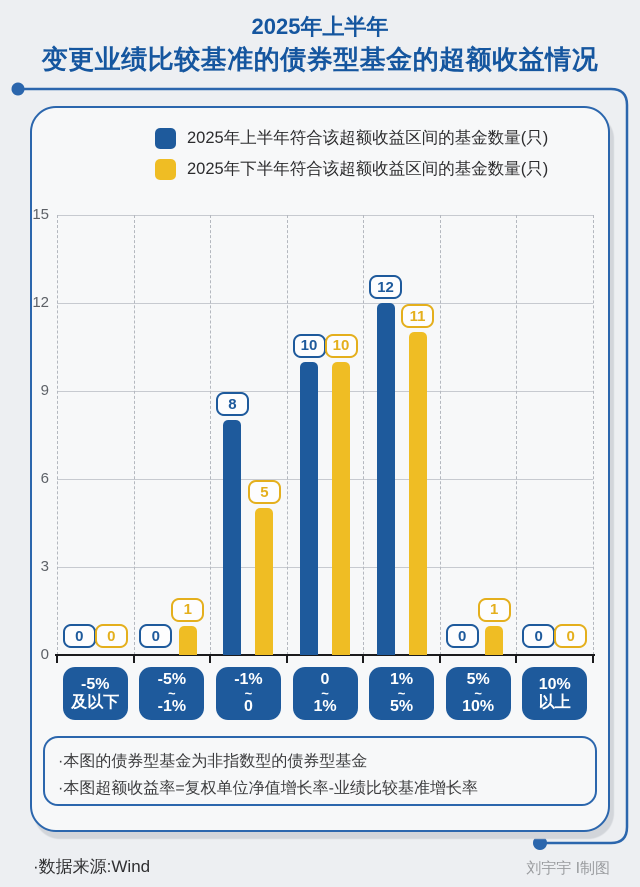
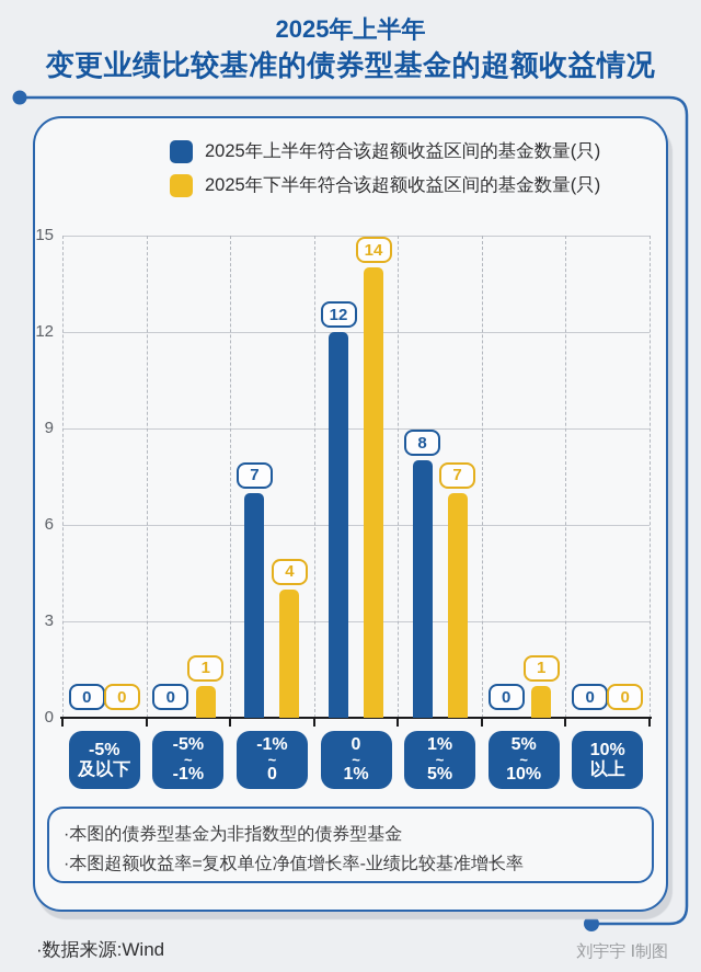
2025年上半年符合该超额收益区间的基金数量(只)/-1%~0: 8 -> 7
2025年下半年符合该超额收益区间的基金数量(只)/-1%~0: 5 -> 4
2025年上半年符合该超额收益区间的基金数量(只)/0~1%: 10 -> 12
2025年下半年符合该超额收益区间的基金数量(只)/0~1%: 10 -> 14
2025年上半年符合该超额收益区间的基金数量(只)/1%~5%: 12 -> 8
2025年下半年符合该超额收益区间的基金数量(只)/1%~5%: 11 -> 7
